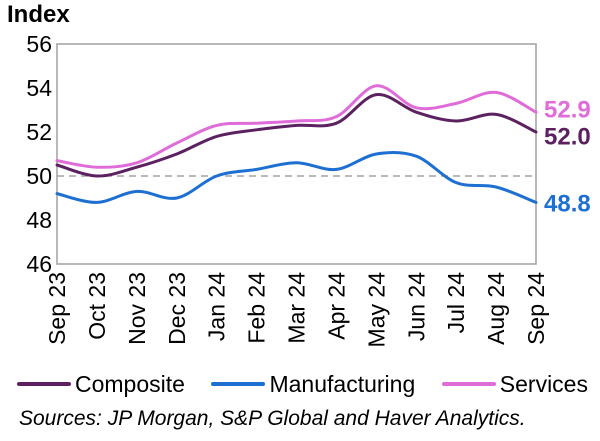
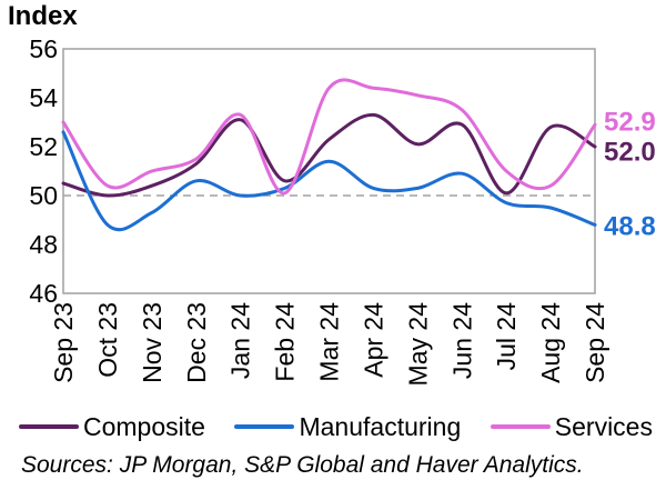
Manufacturing/Sep 23: 49.2 -> 52.6
Services/Sep 23: 50.7 -> 53.0
Services/Nov 23: 50.6 -> 51.0
Composite/Dec 23: 51.0 -> 51.3
Manufacturing/Dec 23: 49.0 -> 50.6
Composite/Jan 24: 51.8 -> 53.1
Services/Jan 24: 52.3 -> 53.3
Composite/Feb 24: 52.1 -> 50.6
Services/Feb 24: 52.4 -> 50.1
Manufacturing/Mar 24: 50.6 -> 51.4
Services/Mar 24: 52.5 -> 54.4
Composite/Apr 24: 52.4 -> 53.3
Services/Apr 24: 52.7 -> 54.4
Composite/May 24: 53.7 -> 52.1
Manufacturing/May 24: 51.0 -> 50.3
Services/Jun 24: 53.1 -> 53.5
Composite/Jul 24: 52.5 -> 50.1
Services/Jul 24: 53.3 -> 51.0
Services/Aug 24: 53.8 -> 50.4
